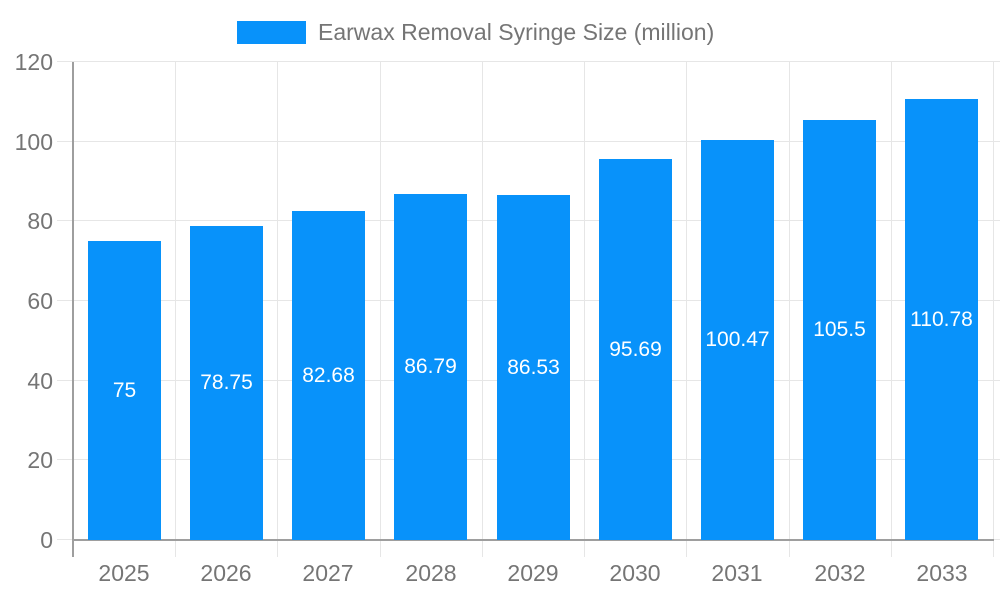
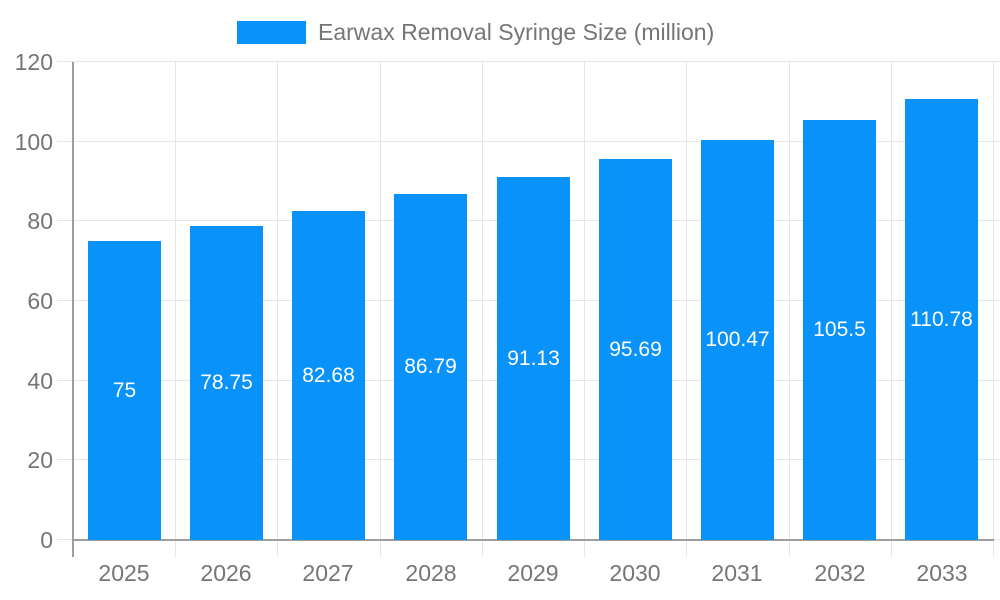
2029: 86.53 -> 91.13
